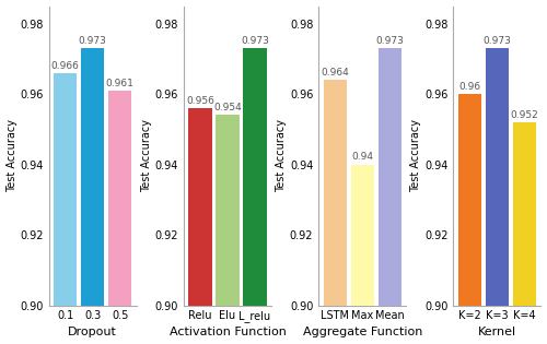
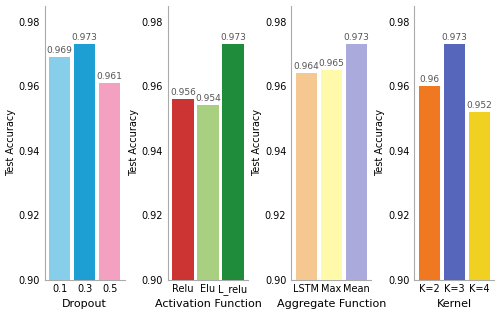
0.1: 0.966 -> 0.969
Max: 0.94 -> 0.965
